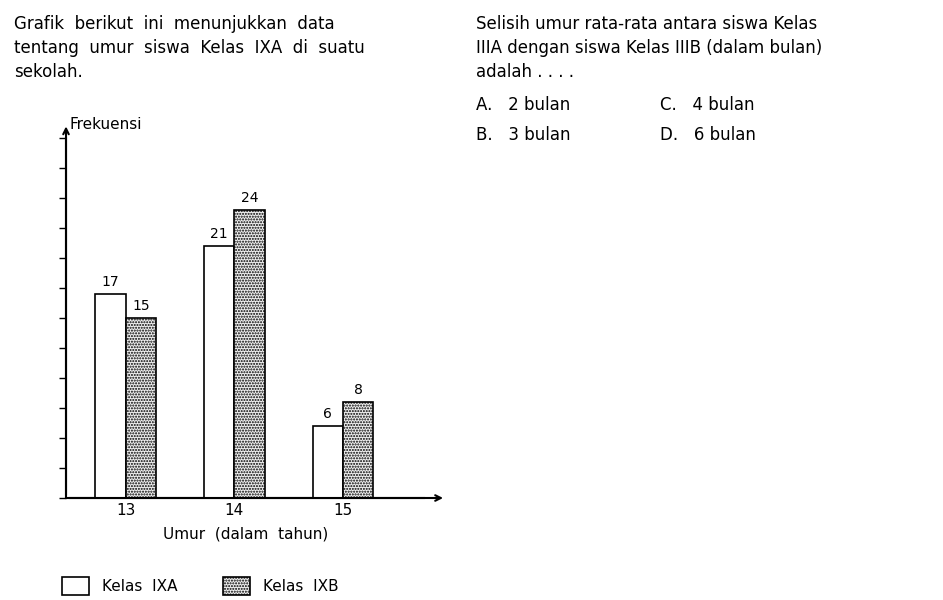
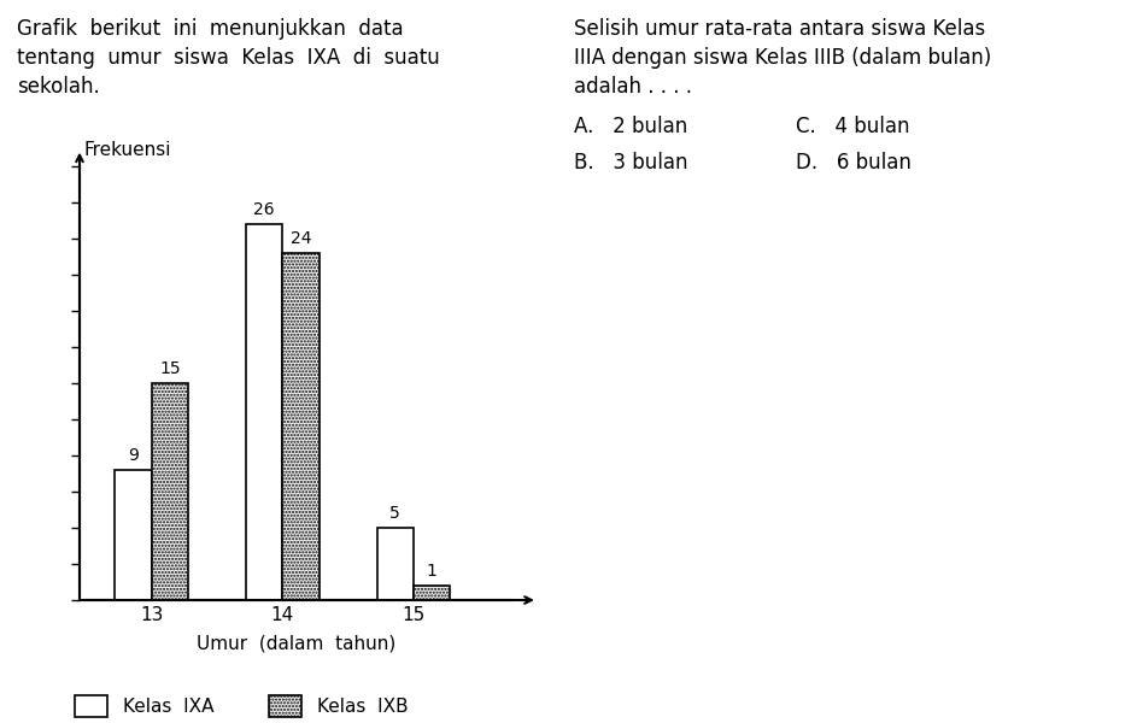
Kelas IXA/13: 17 -> 9
Kelas IXA/14: 21 -> 26
Kelas IXA/15: 6 -> 5
Kelas IXB/15: 8 -> 1
